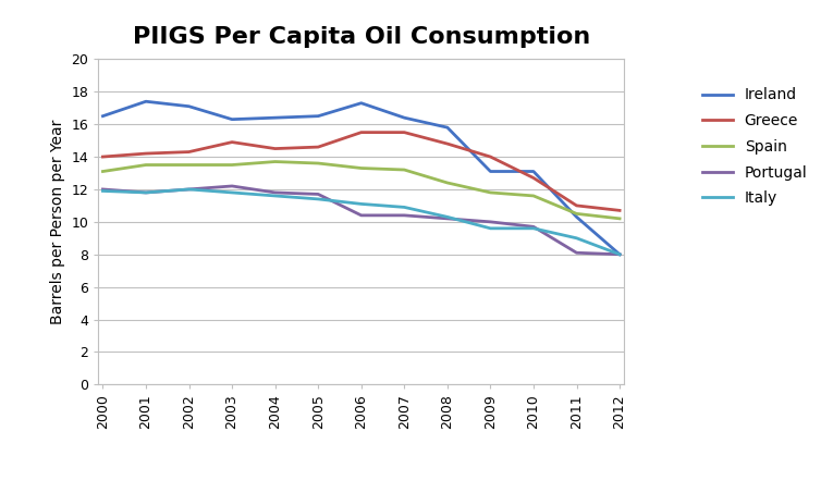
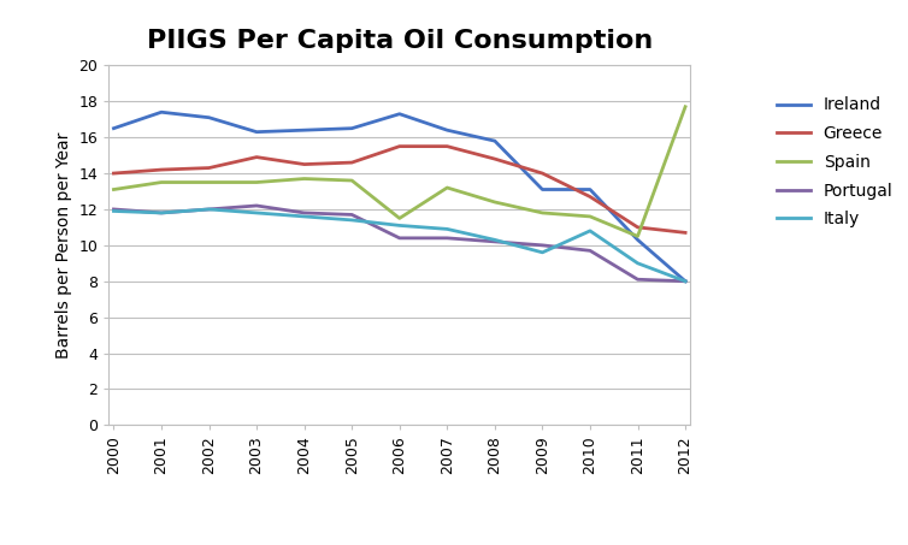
Spain/2006: 13.3 -> 11.5
Italy/2010: 9.6 -> 10.8
Spain/2012: 10.2 -> 17.7
